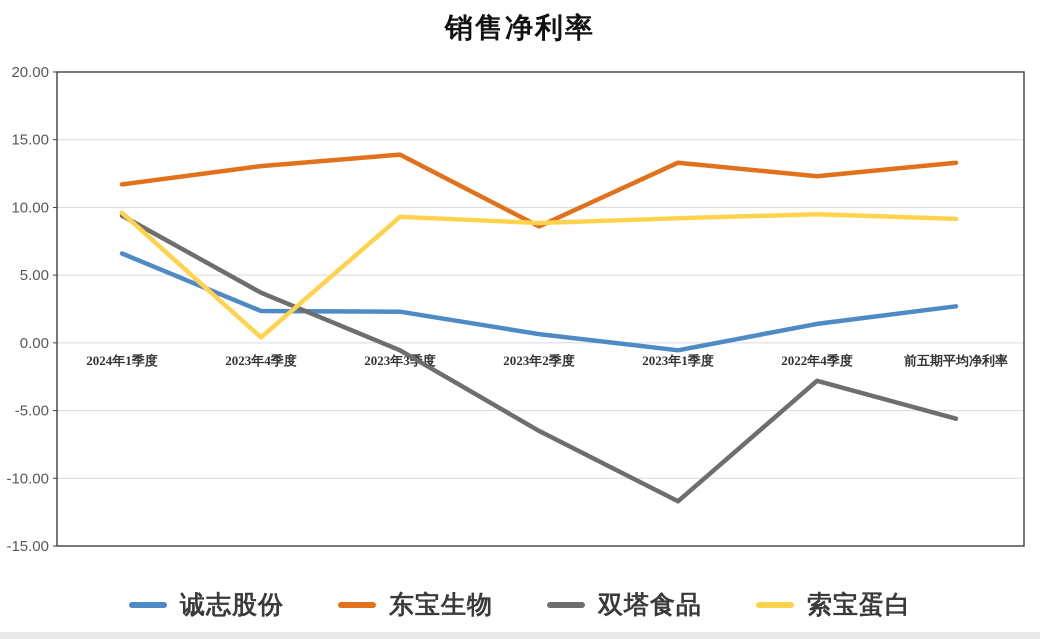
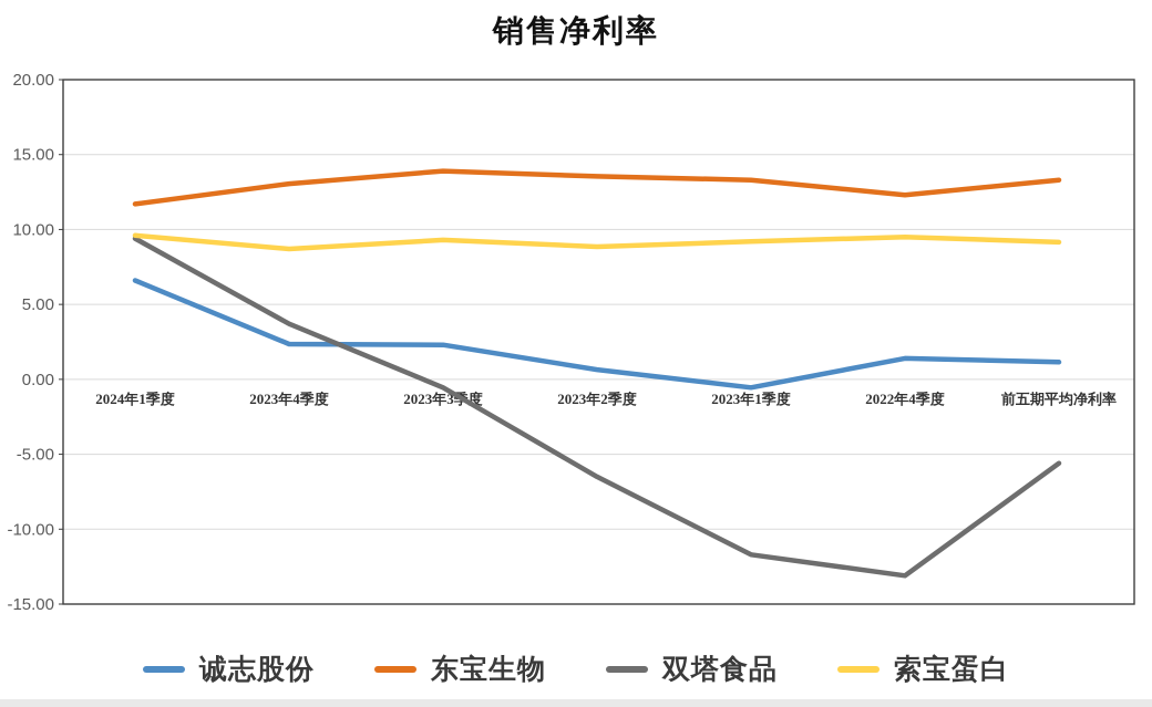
索宝蛋白/2023年4季度: 0.4 -> 8.7
东宝生物/2023年2季度: 8.6 -> 13.6
双塔食品/2022年4季度: -2.8 -> -13.1
诚志股份/前五期平均净利率: 2.7 -> 1.1
